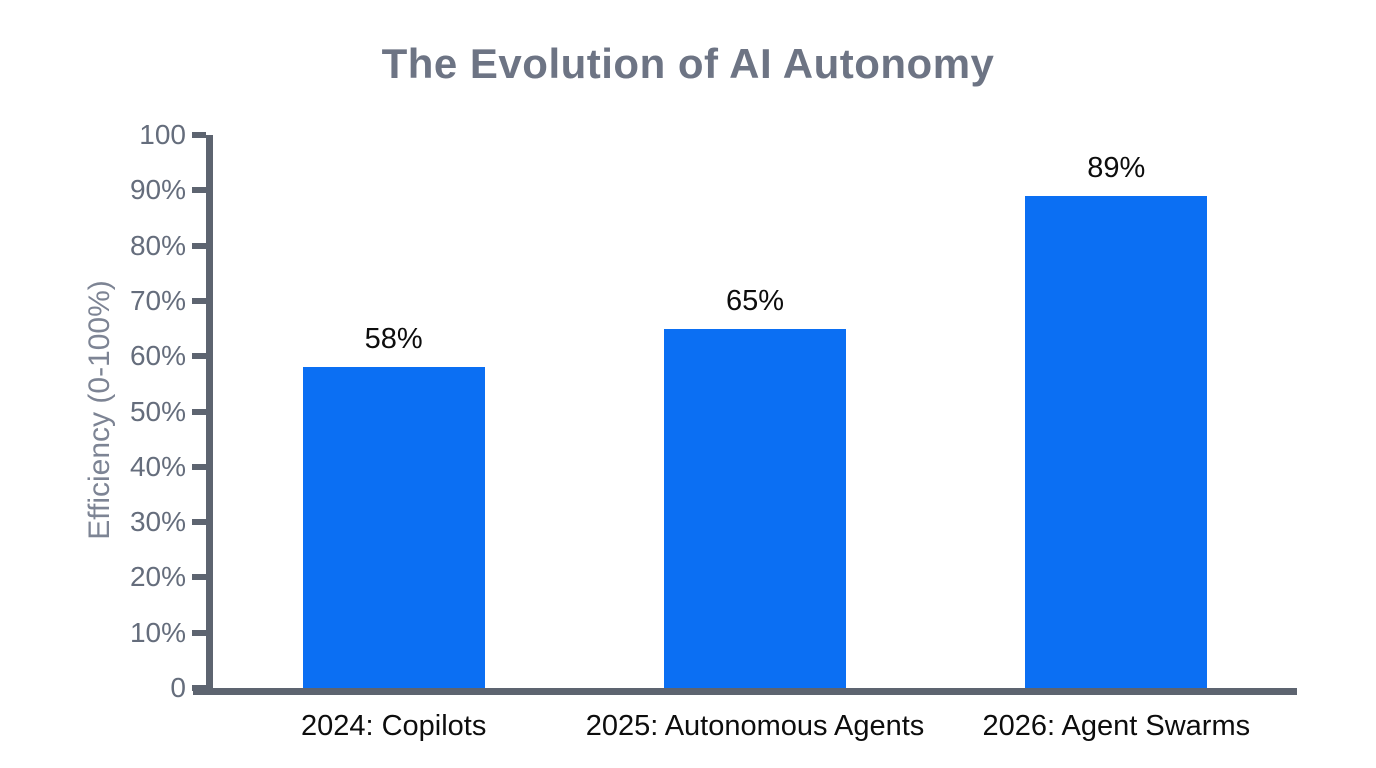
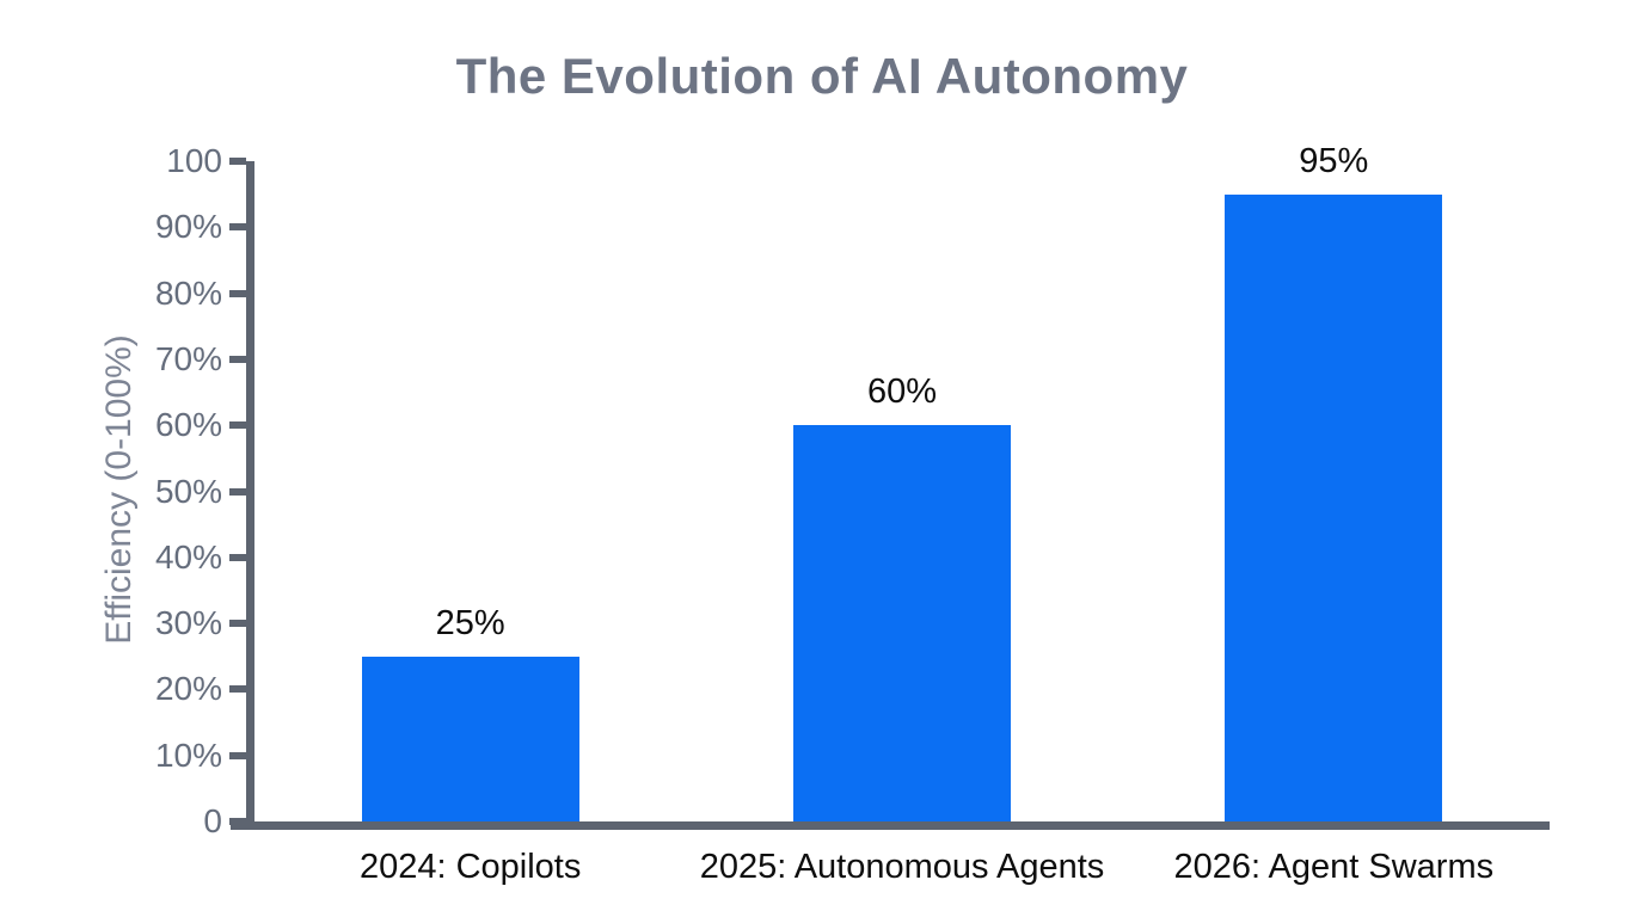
2024: Copilots: 58% -> 25%
2025: Autonomous Agents: 65% -> 60%
2026: Agent Swarms: 89% -> 95%
